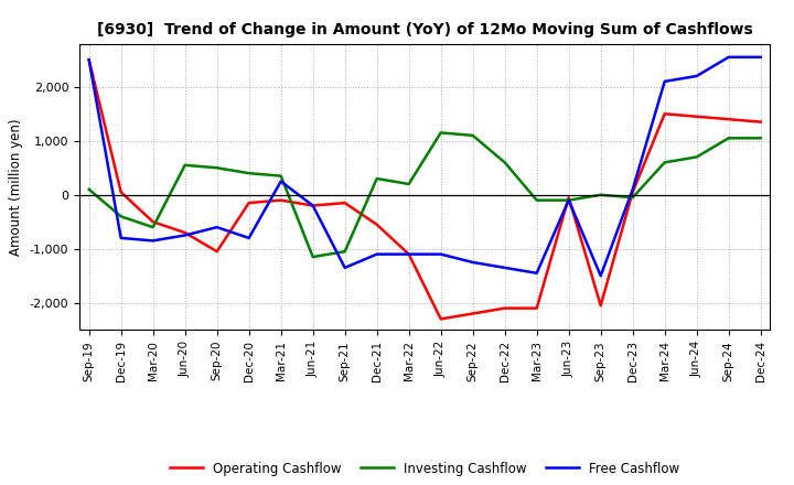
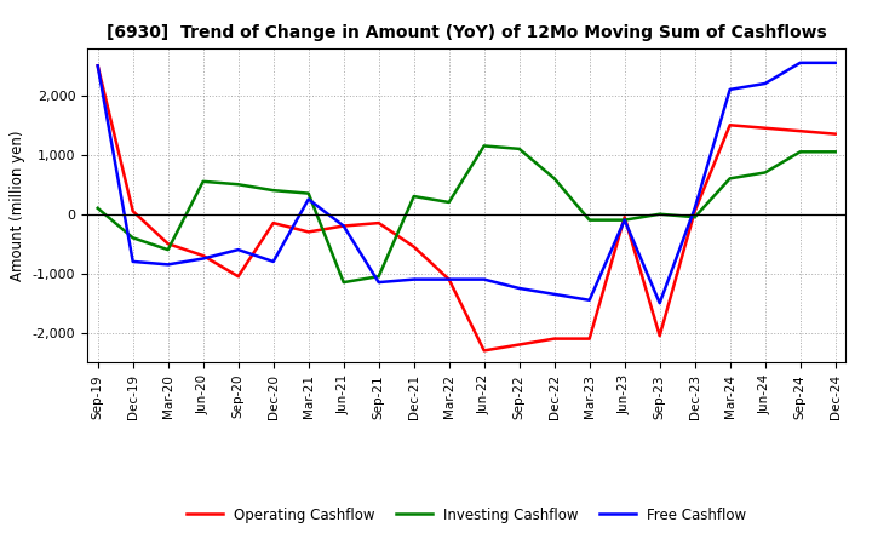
Operating Cashflow/Mar-21: -100 -> -300
Free Cashflow/Sep-21: -1,350 -> -1,150
